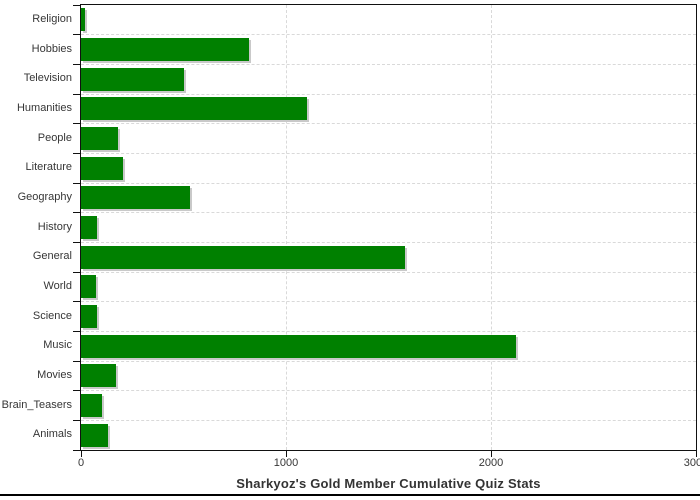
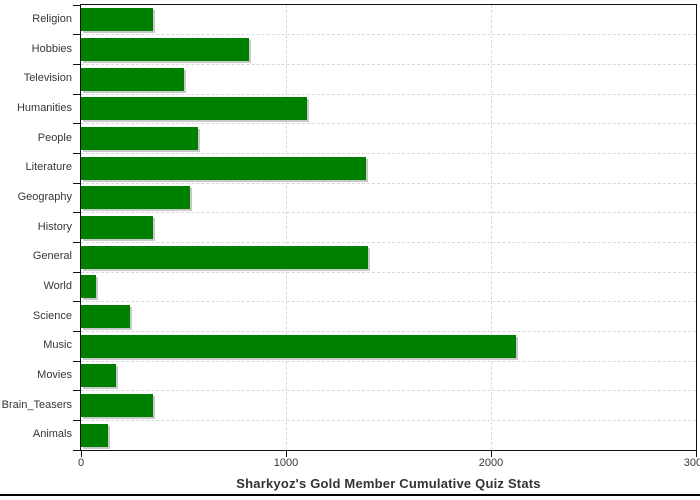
Religion: 20 -> 350
People: 180 -> 570
Literature: 200 -> 1390
History: 80 -> 350
General: 1580 -> 1400
Science: 80 -> 240
Brain_Teasers: 100 -> 350
